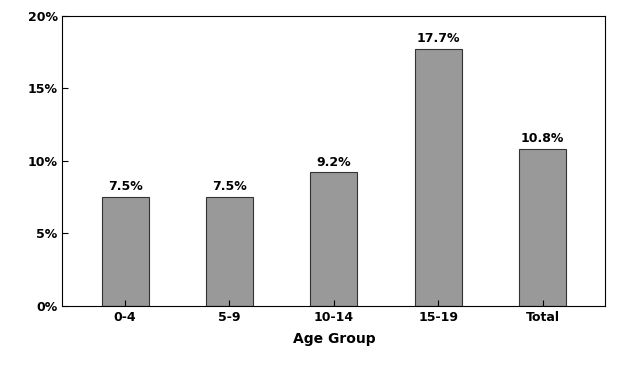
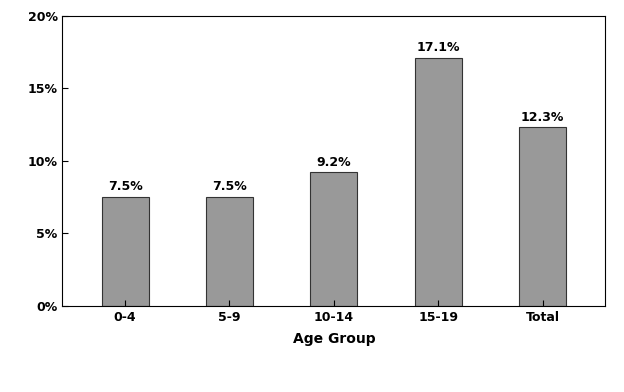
15-19: 17.7% -> 17.1%
Total: 10.8% -> 12.3%
